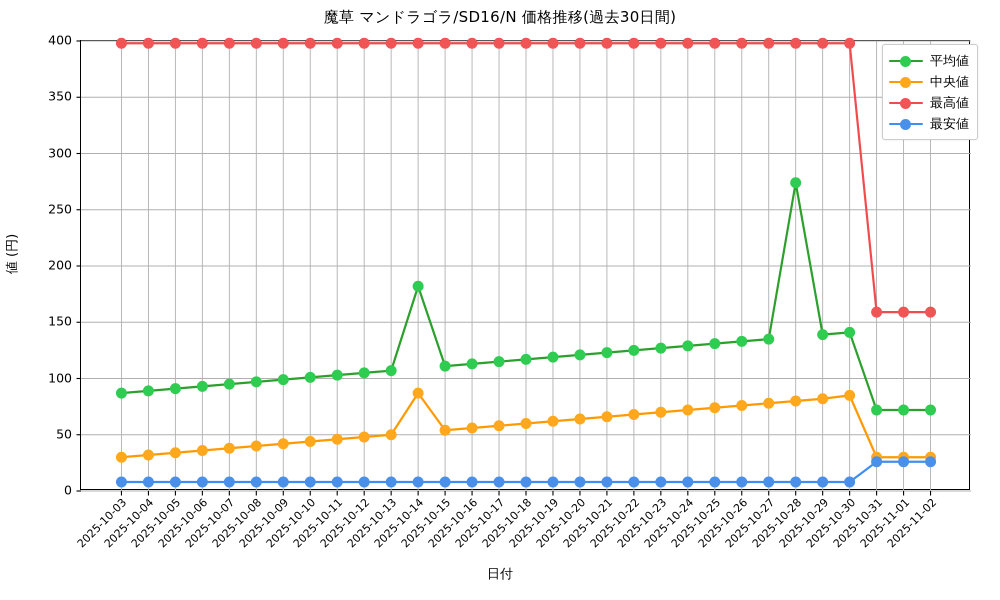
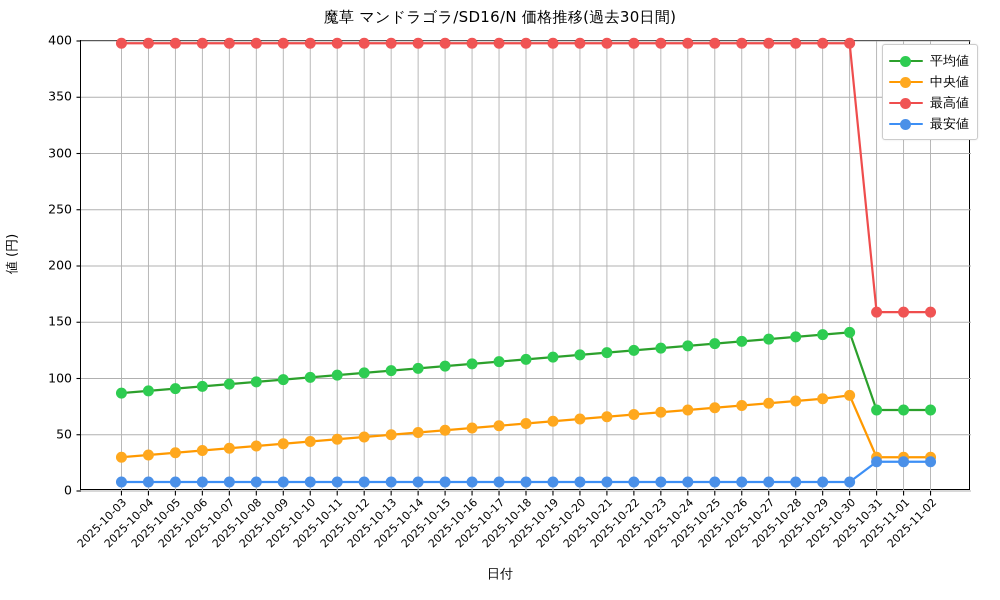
平均値/2025-10-14: 182 -> 109
中央値/2025-10-14: 87 -> 52
平均値/2025-10-28: 274 -> 137
